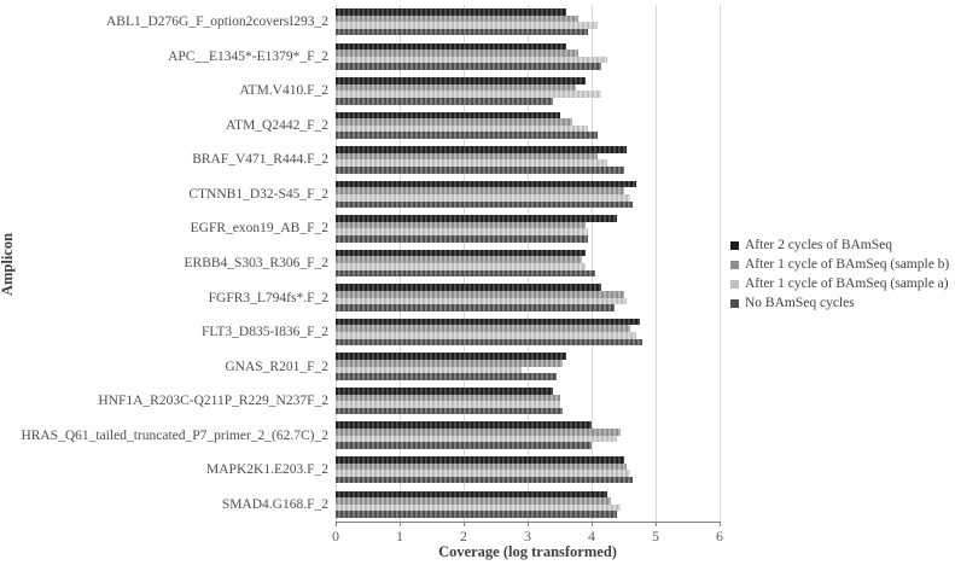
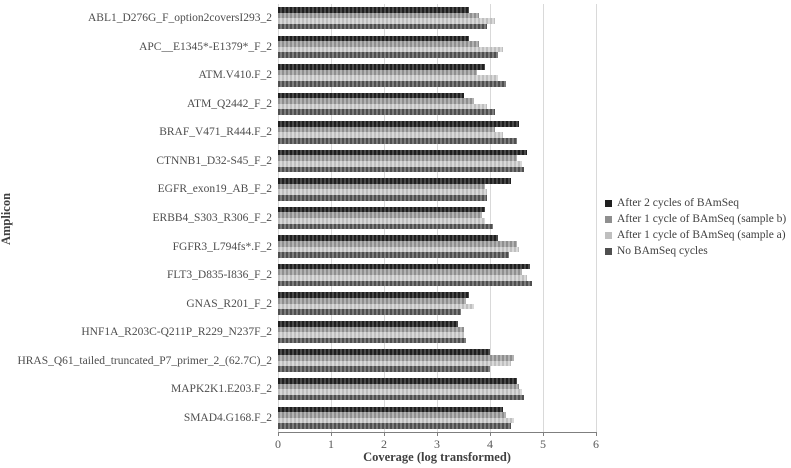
No BAmSeq cycles/ATM.V410.F_2: 3.4 -> 4.3
After 1 cycle of BAmSeq (sample a)/GNAS_R201_F_2: 2.9 -> 3.7
